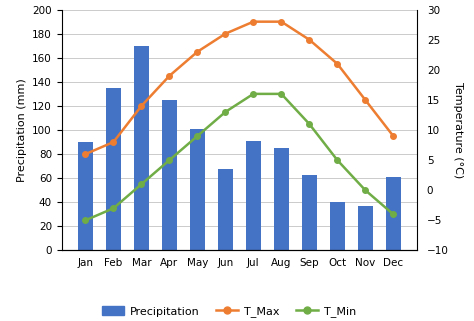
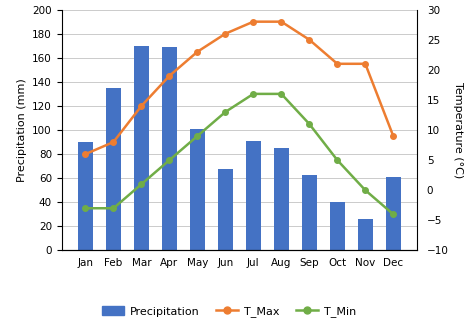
T_Min/Jan: -5 -> -3
Precipitation/Apr: 125 -> 169
Precipitation/Nov: 37 -> 26
T_Max/Nov: 15 -> 21
